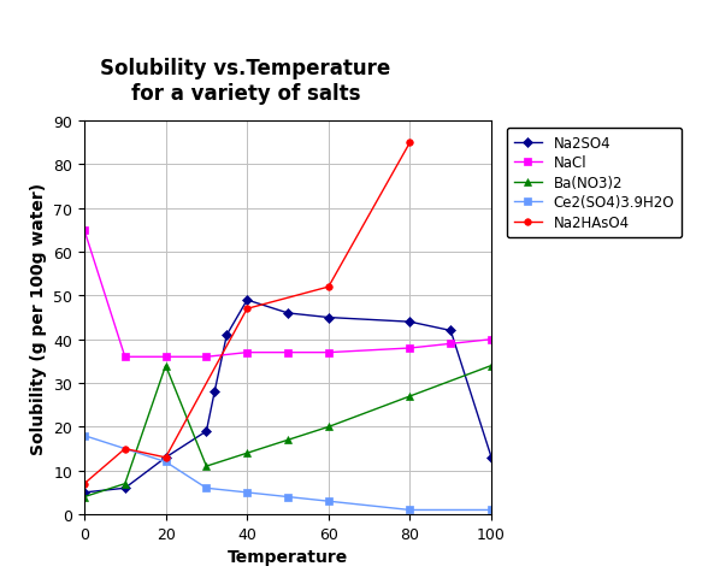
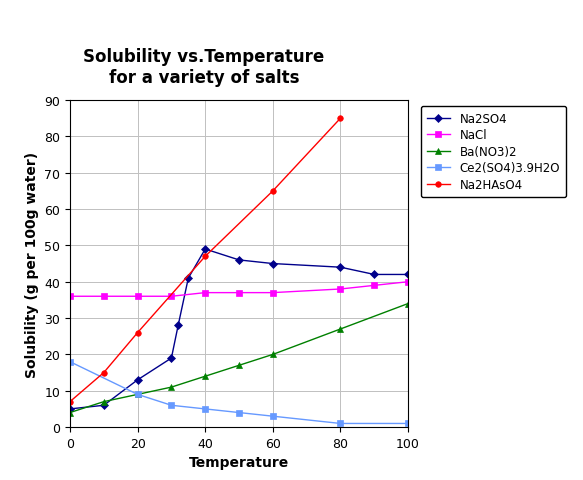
NaCl/0: 65 -> 36
Ba(NO3)2/20: 34 -> 9
Ce2(SO4)3.9H2O/20: 12 -> 9
Na2HAsO4/20: 13 -> 26
Na2HAsO4/60: 52 -> 65
Na2SO4/100: 13 -> 42
